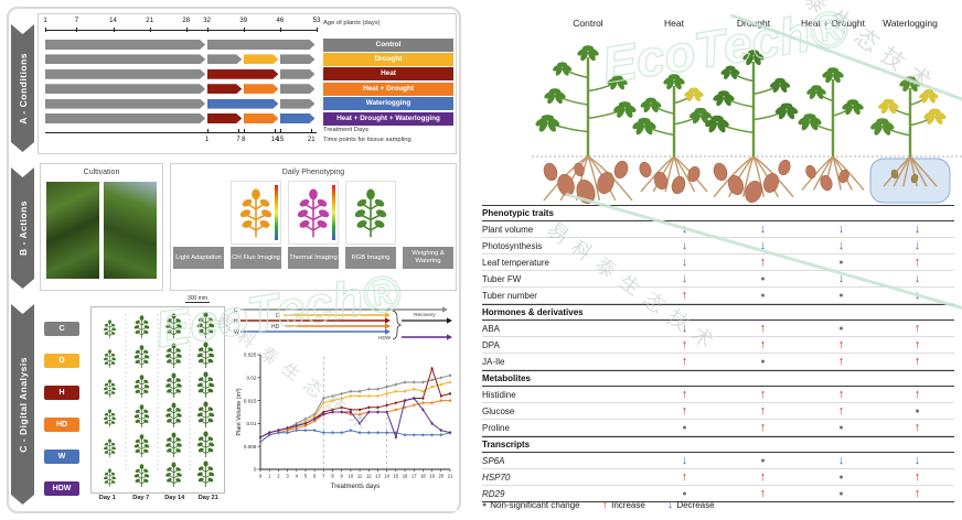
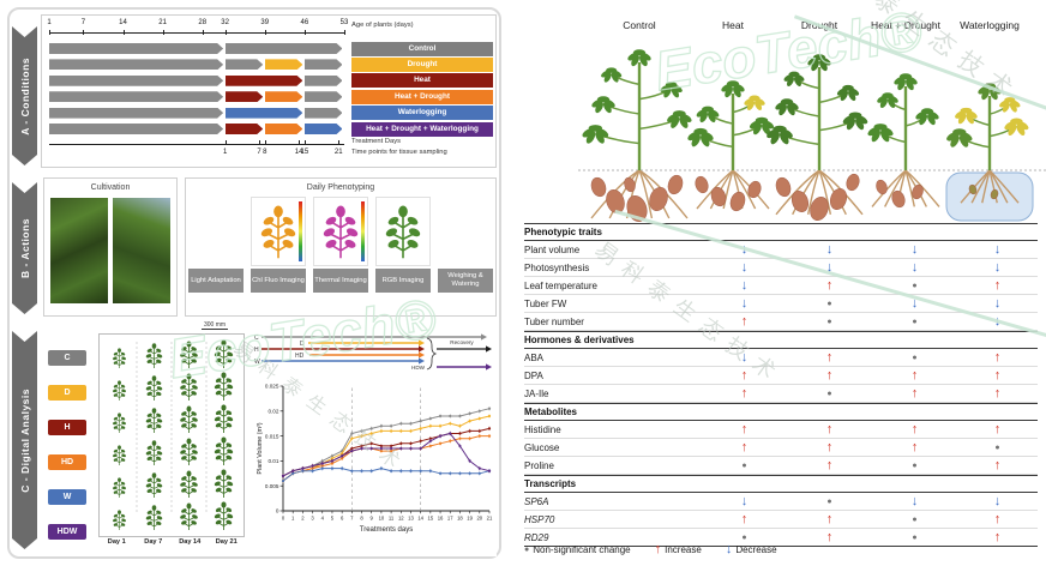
HDW/11: 0.010 -> 0.013
HDW/15: 0.007 -> 0.014
H/19: 0.022 -> 0.016
